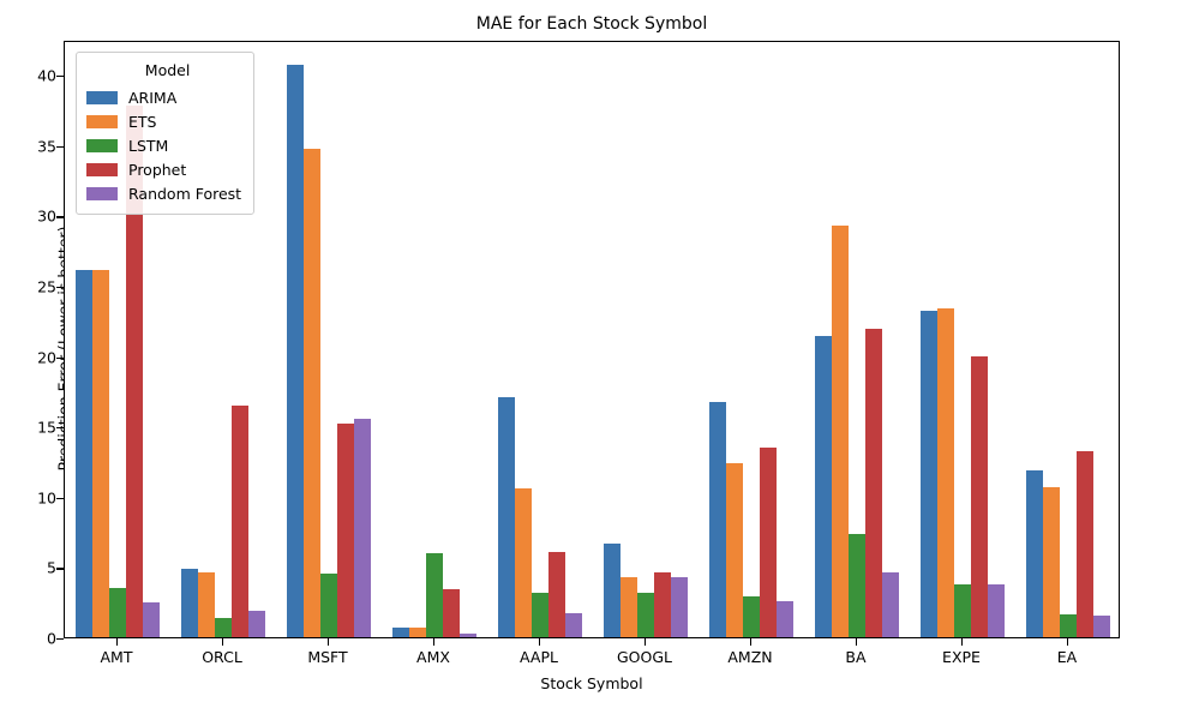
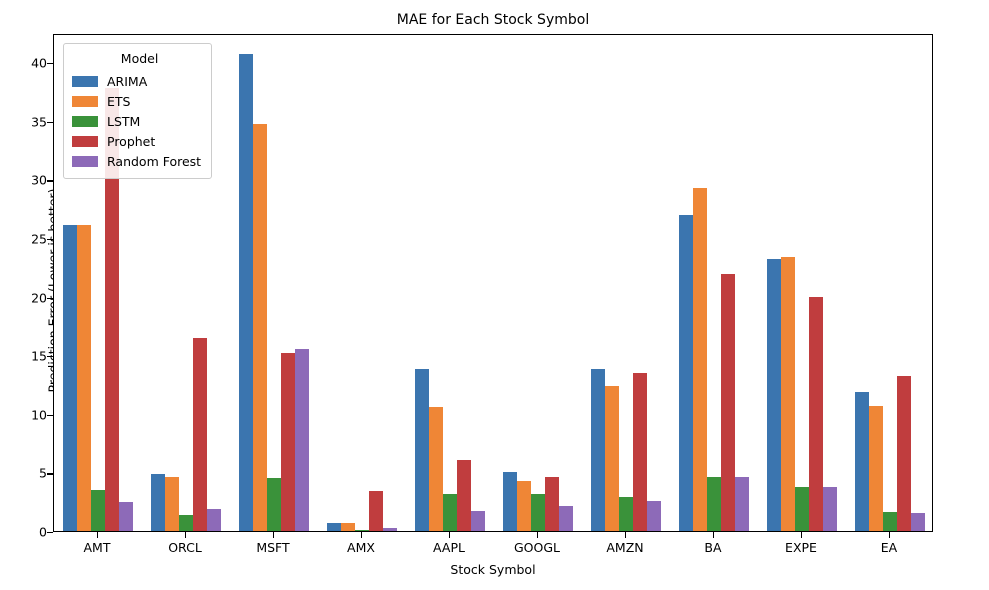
LSTM/AMX: 6.0 -> 0.1
ARIMA/AAPL: 17.1 -> 13.8
ARIMA/GOOGL: 6.7 -> 5.0
Random Forest/GOOGL: 4.3 -> 2.1
ARIMA/AMZN: 16.7 -> 13.8
ARIMA/BA: 21.4 -> 27.0
LSTM/BA: 7.3 -> 4.6
